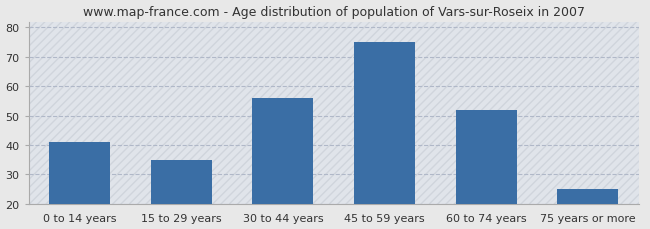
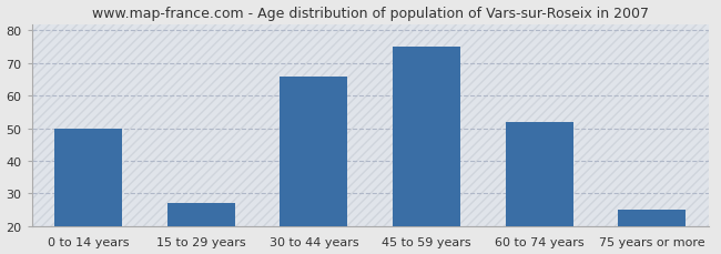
0 to 14 years: 41 -> 50
15 to 29 years: 35 -> 27
30 to 44 years: 56 -> 66
